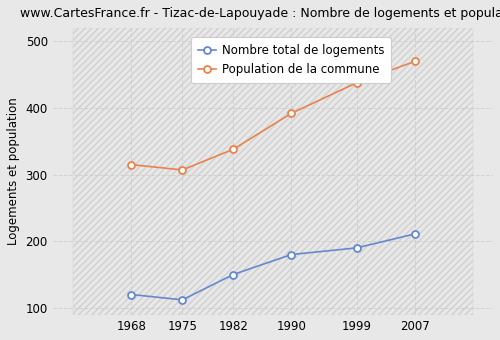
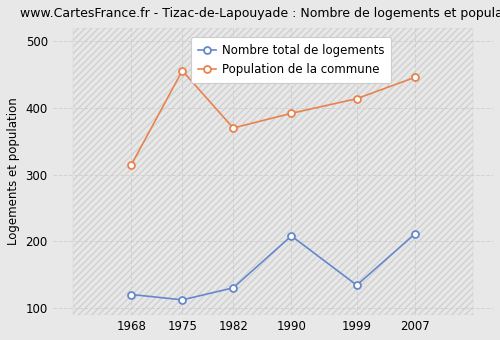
Population de la commune/1975: 307 -> 456
Nombre total de logements/1982: 150 -> 130
Population de la commune/1982: 338 -> 370
Nombre total de logements/1990: 180 -> 208
Nombre total de logements/1999: 190 -> 134
Population de la commune/1999: 438 -> 414
Population de la commune/2007: 470 -> 446
